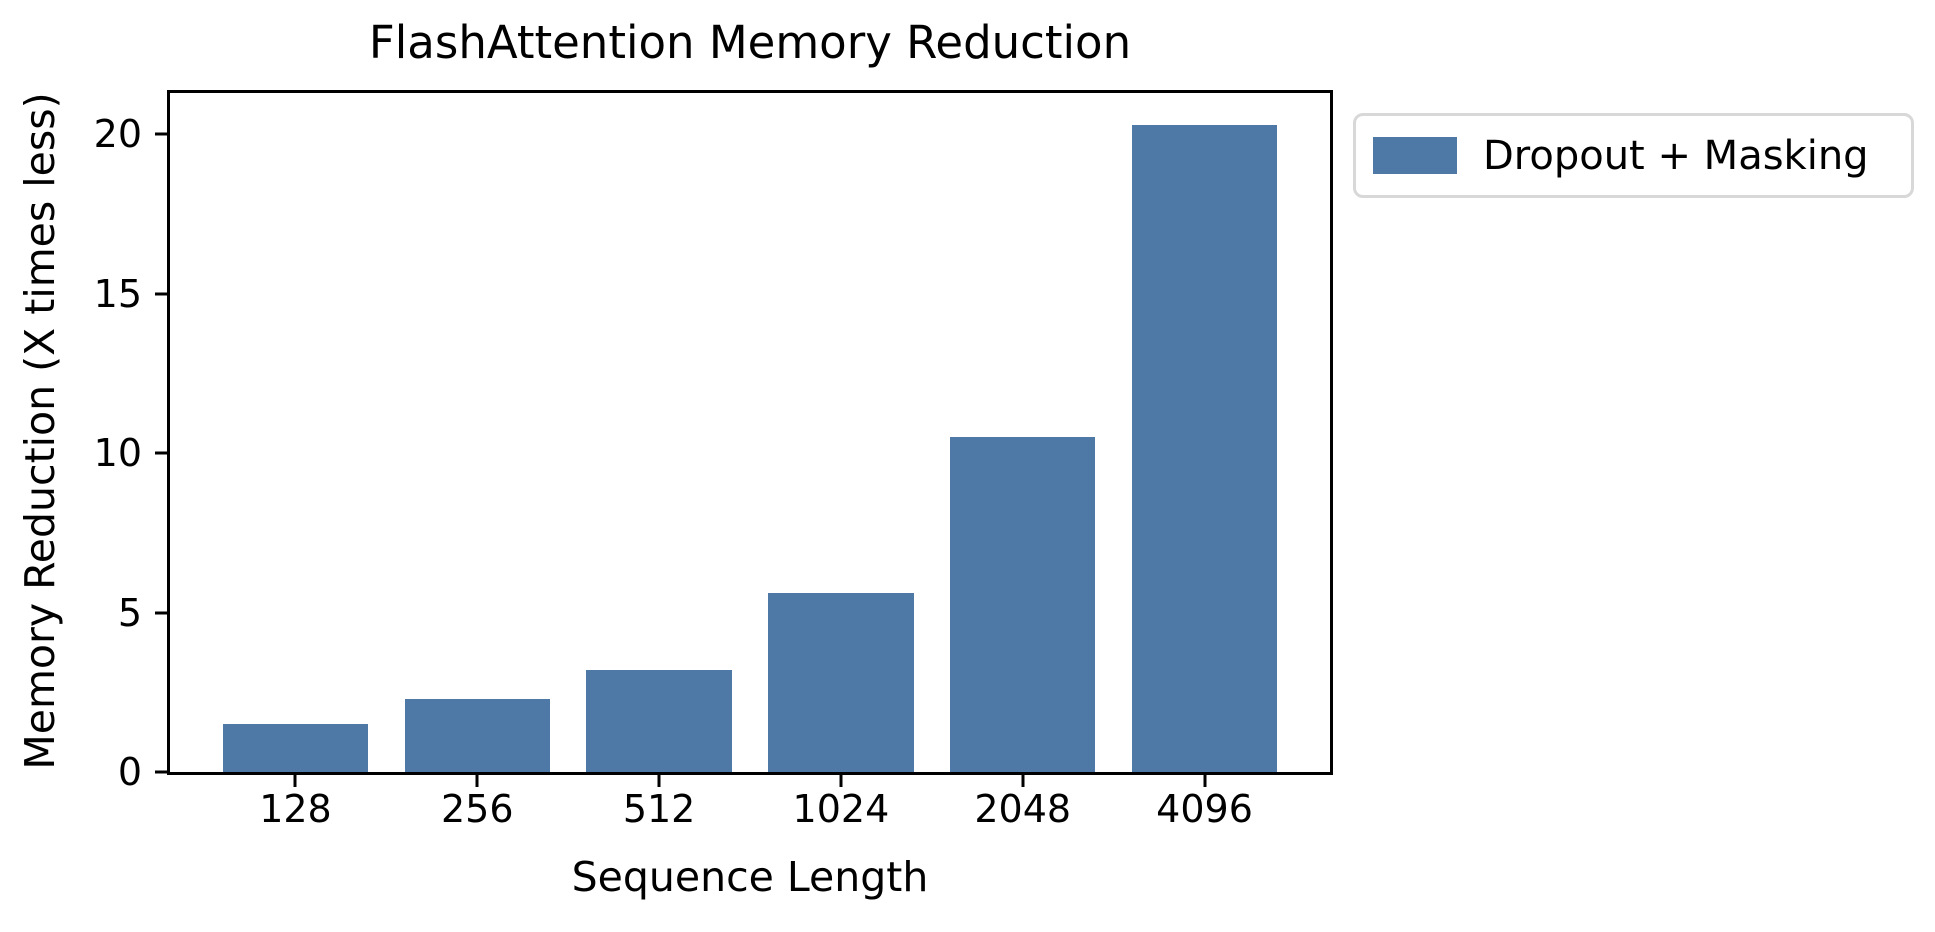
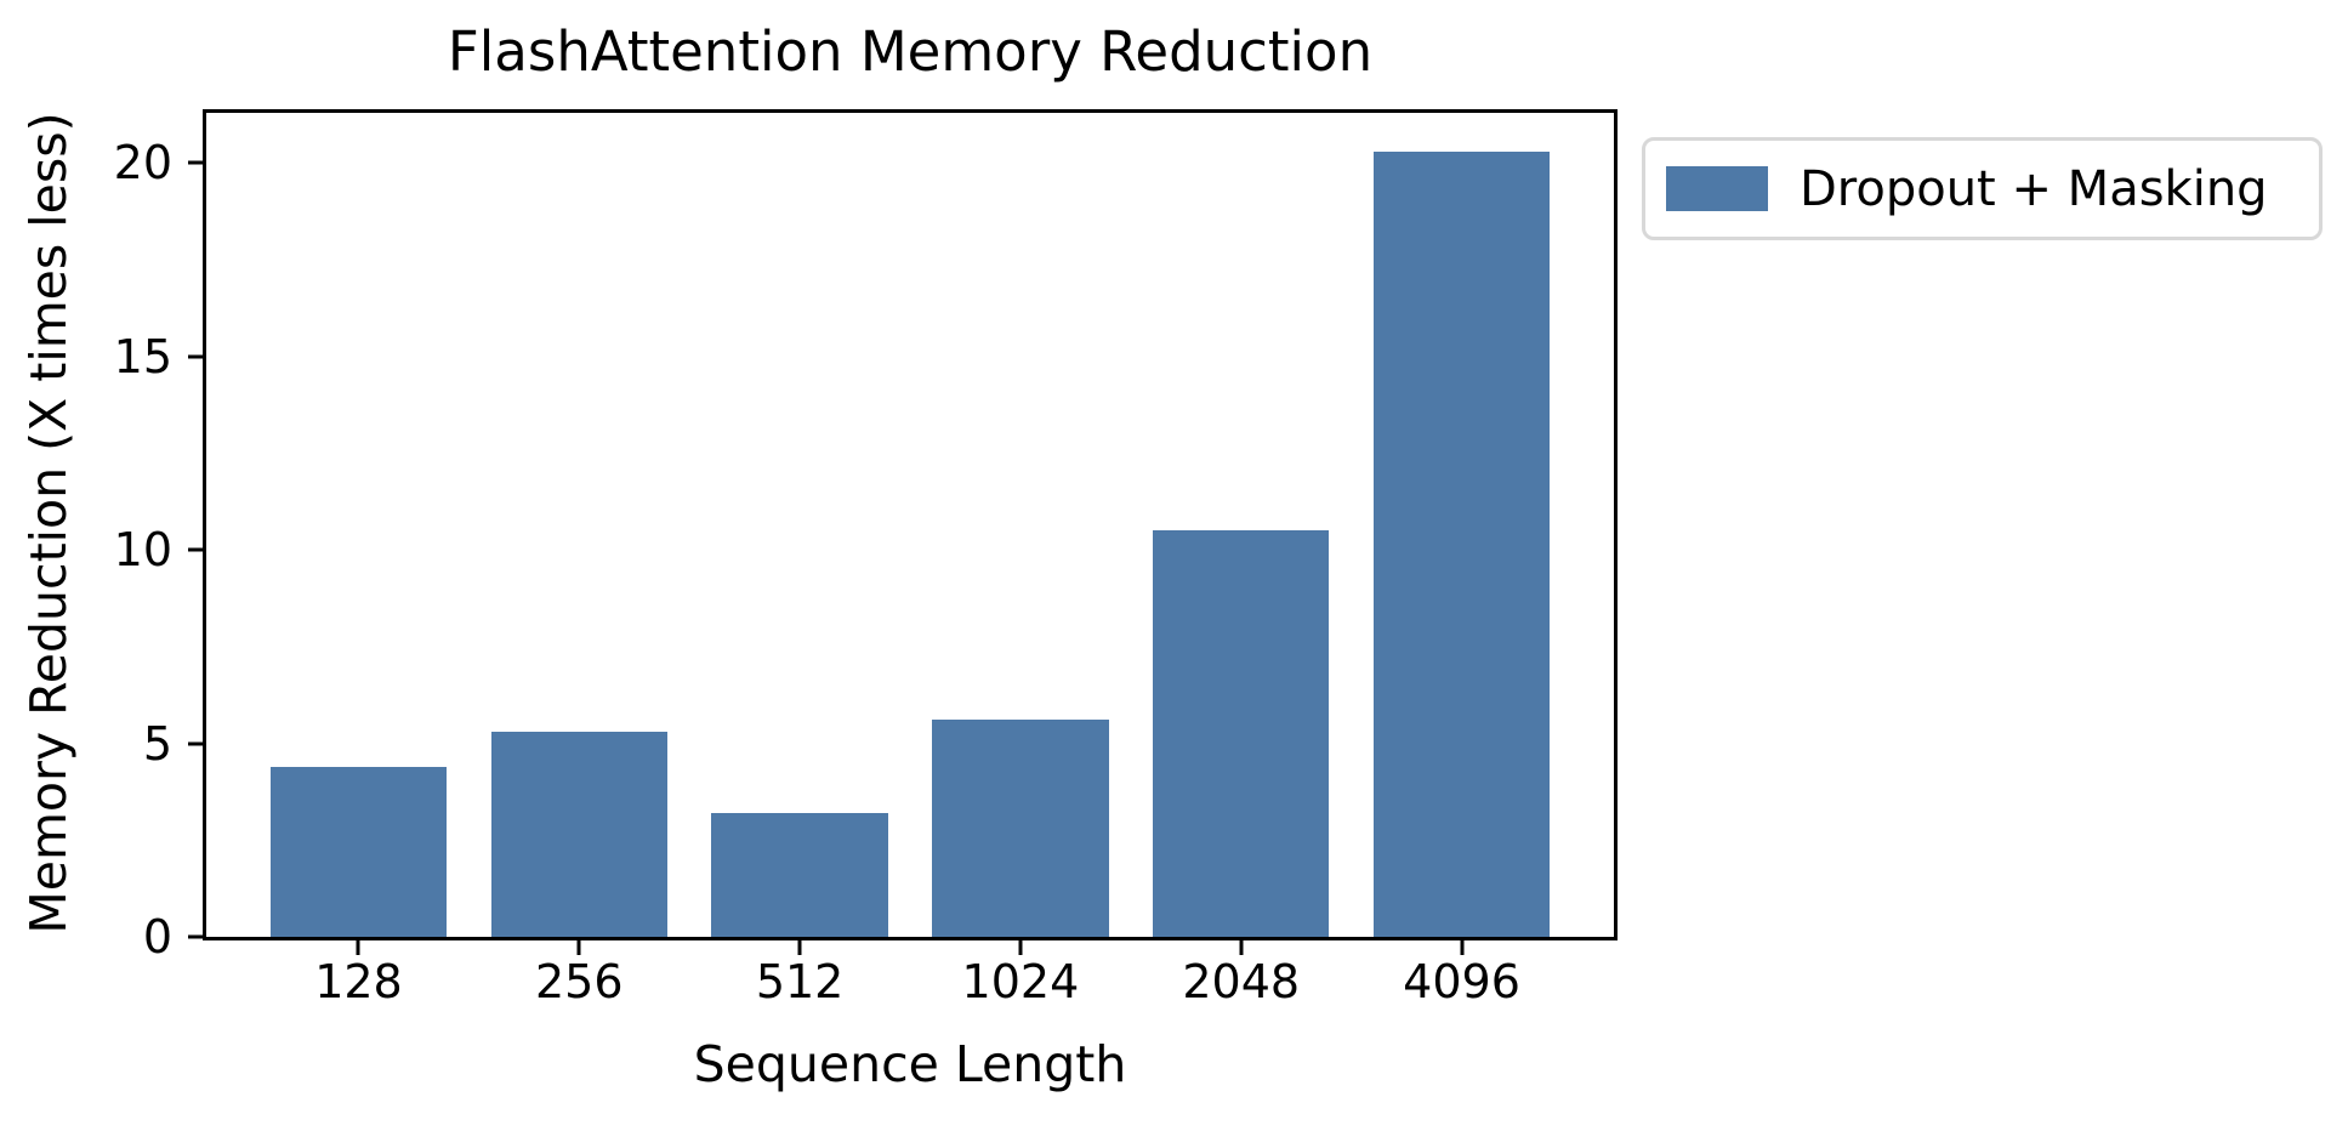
128: 1.5 -> 4.4
256: 2.3 -> 5.3
